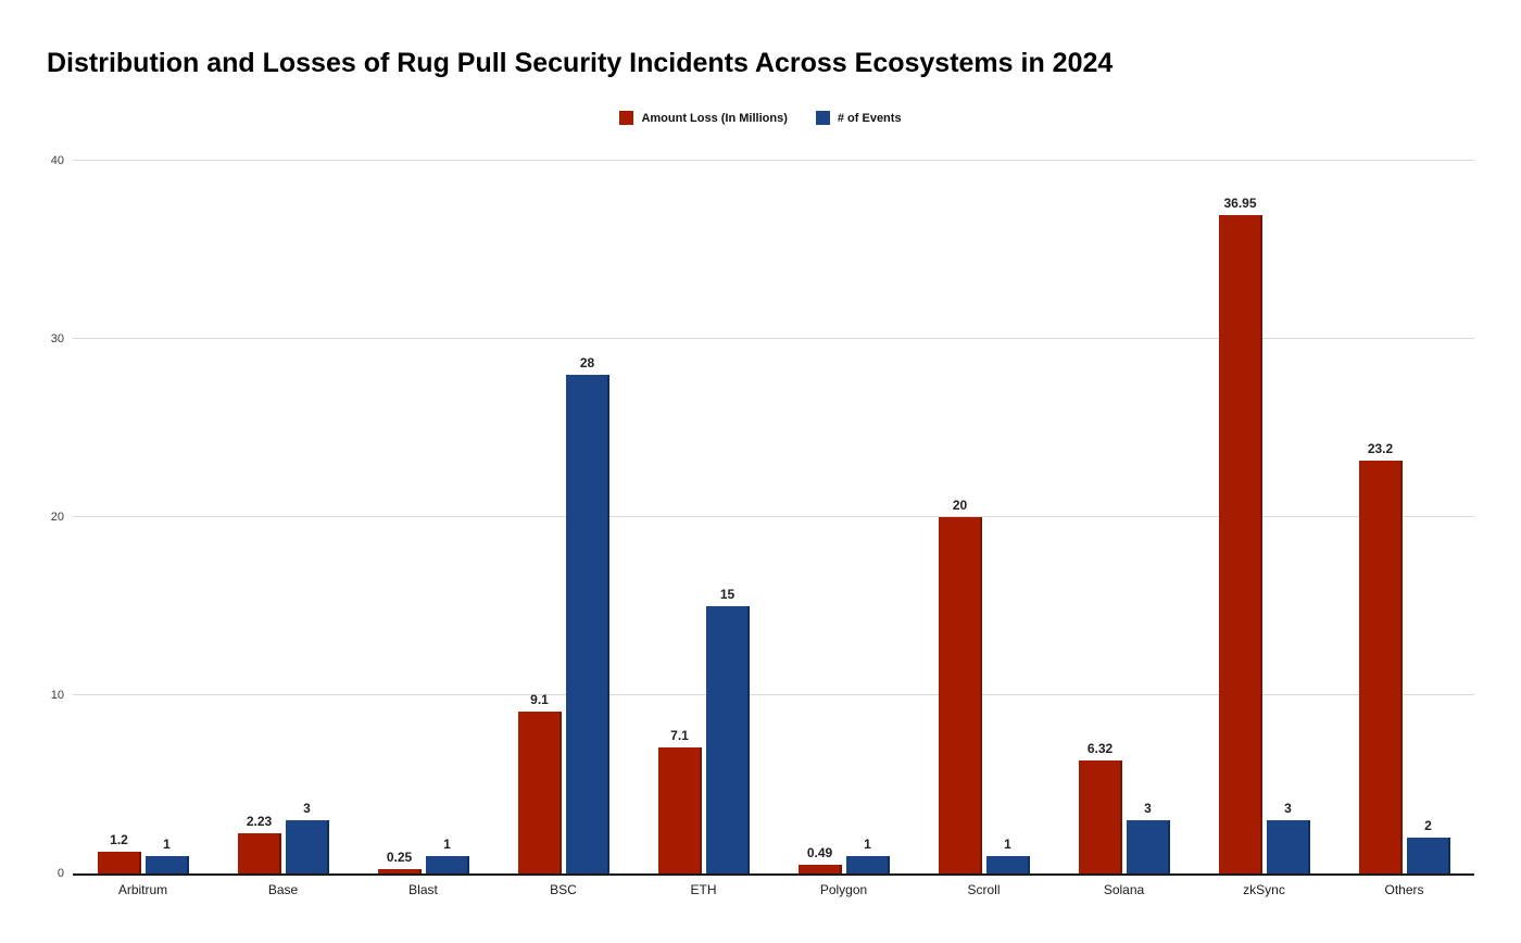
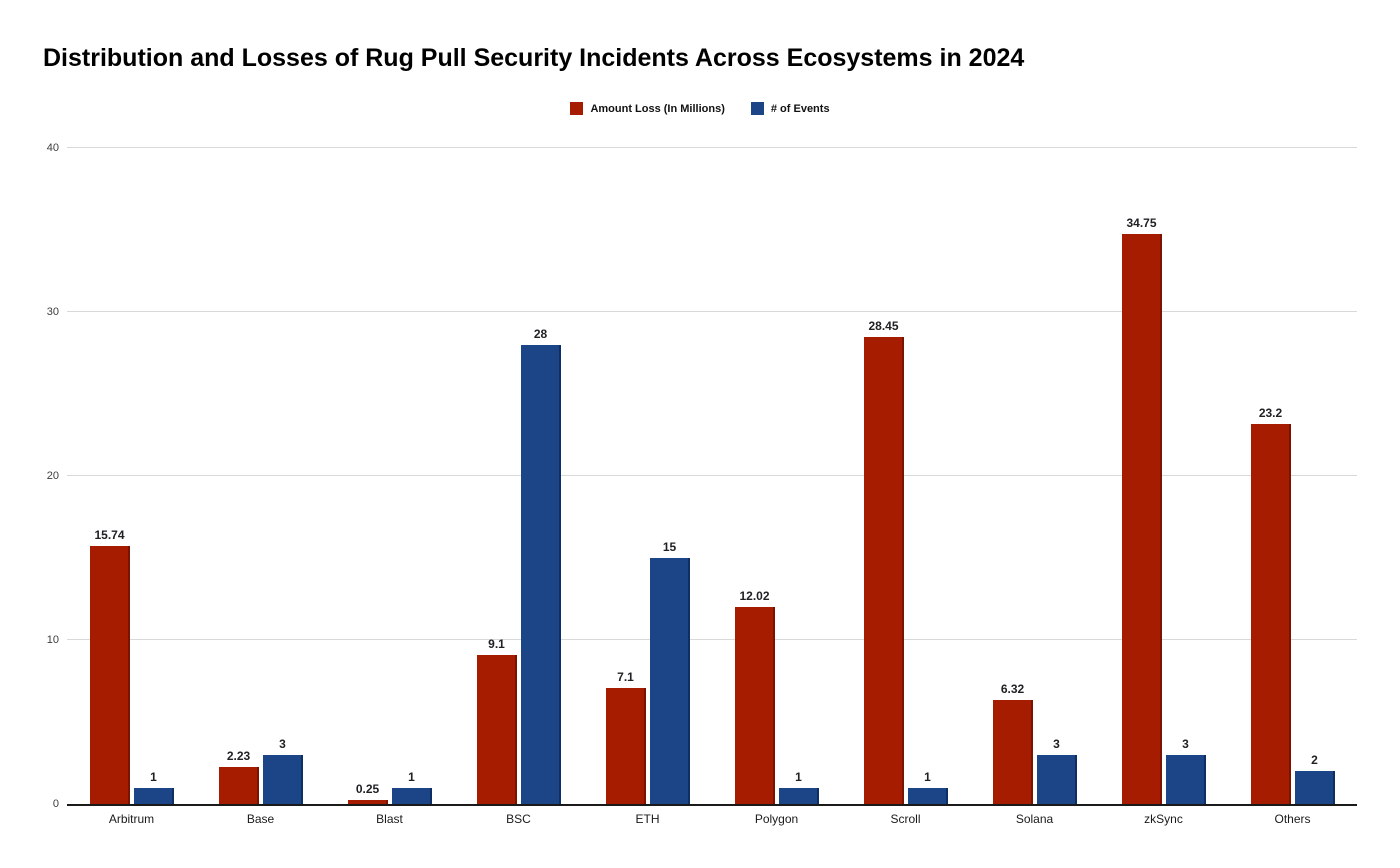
Amount Loss (In Millions)/Arbitrum: 1.2 -> 15.74
Amount Loss (In Millions)/Polygon: 0.49 -> 12.02
Amount Loss (In Millions)/Scroll: 20 -> 28.45
Amount Loss (In Millions)/zkSync: 36.95 -> 34.75
